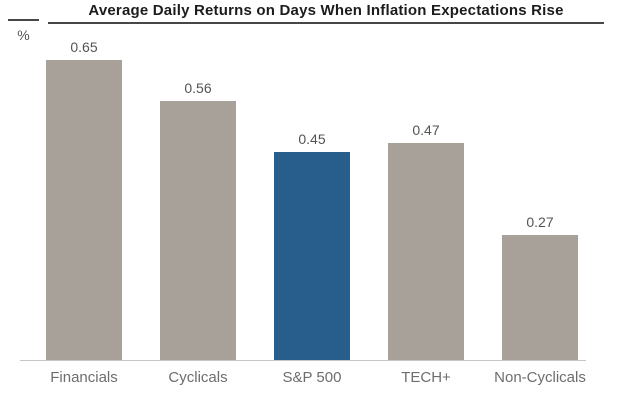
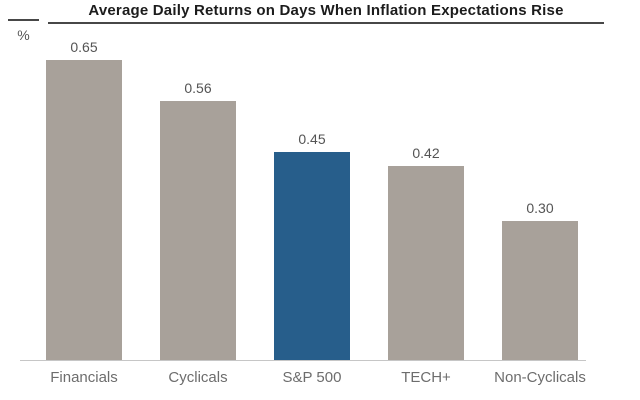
TECH+: 0.47 -> 0.42
Non-Cyclicals: 0.27 -> 0.30
